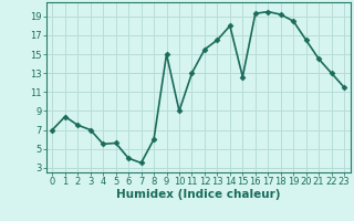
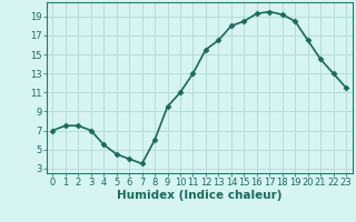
1: 8.4 -> 7.5
5: 5.6 -> 4.5
9: 15.0 -> 9.5
10: 9.0 -> 11.0
15: 12.6 -> 18.5
